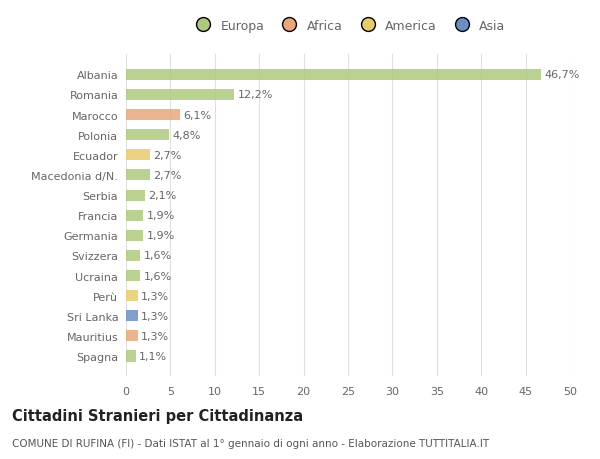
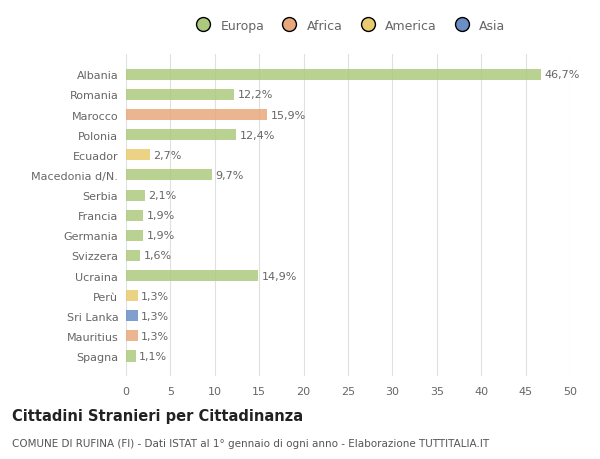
Marocco: 6,1% -> 15,9%
Polonia: 4,8% -> 12,4%
Macedonia d/N.: 2,7% -> 9,7%
Ucraina: 1,6% -> 14,9%
